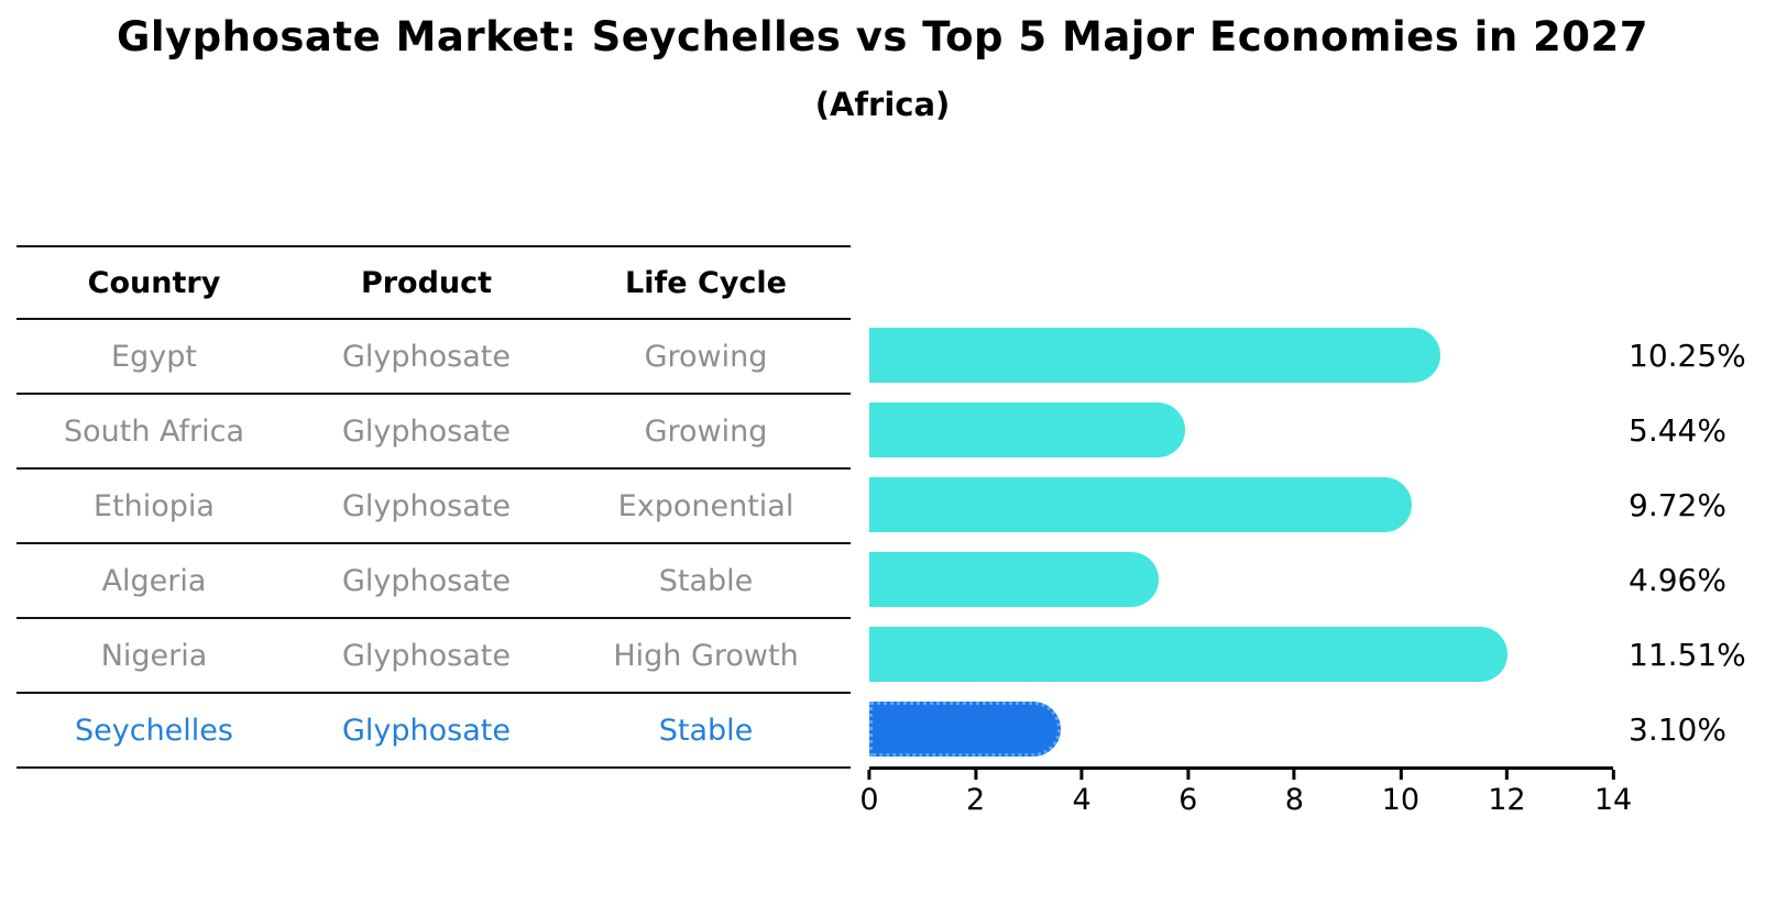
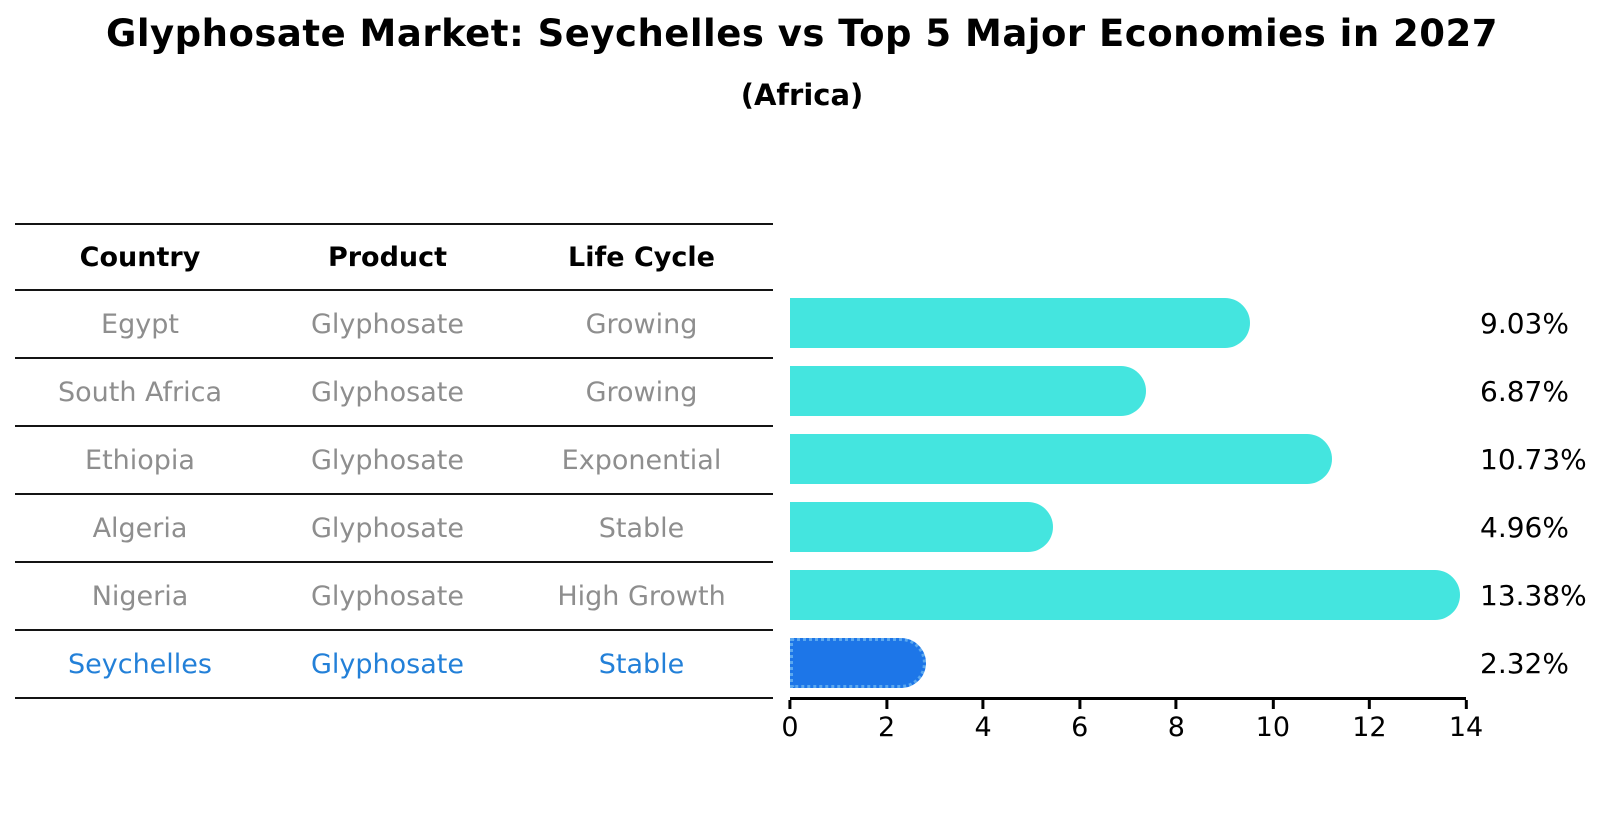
Egypt: 10.25% -> 9.03%
South Africa: 5.44% -> 6.87%
Ethiopia: 9.72% -> 10.73%
Nigeria: 11.51% -> 13.38%
Seychelles: 3.10% -> 2.32%
